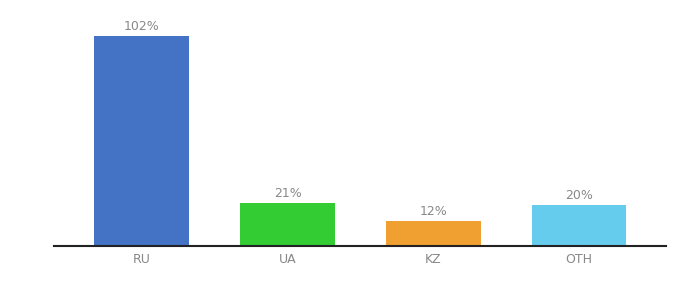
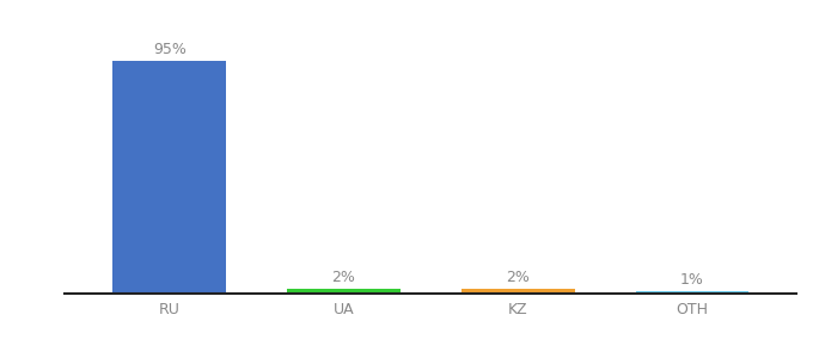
RU: 102% -> 95%
UA: 21% -> 2%
KZ: 12% -> 2%
OTH: 20% -> 1%
